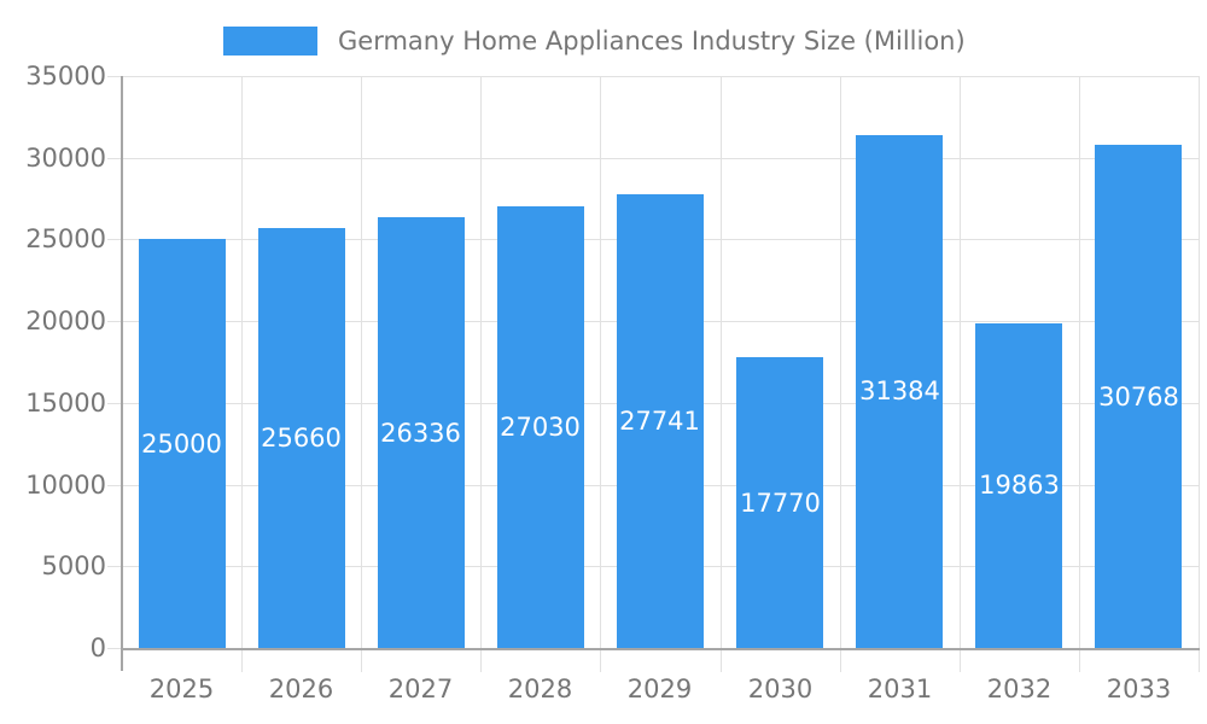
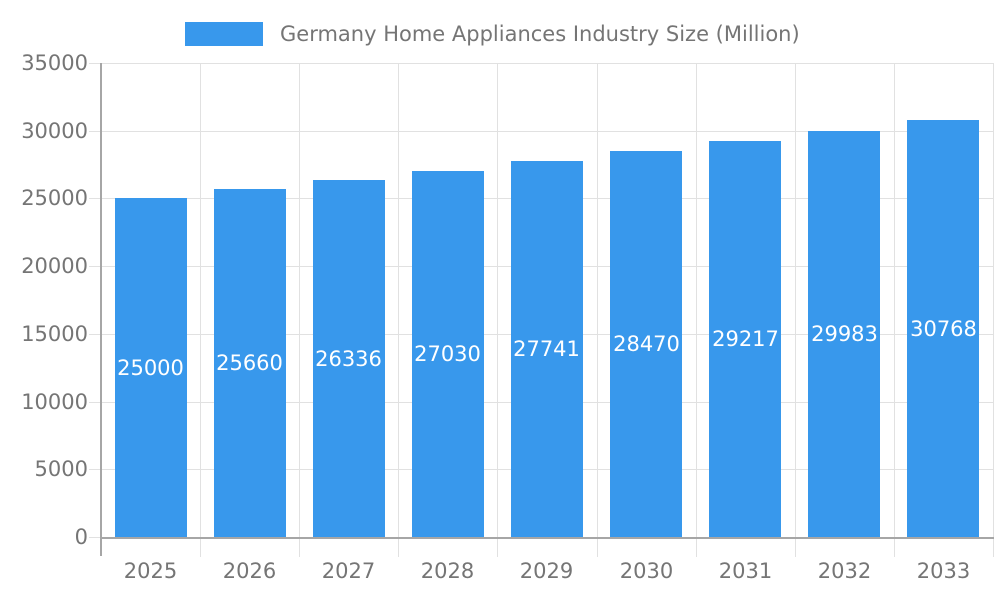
2030: 17770 -> 28470
2031: 31384 -> 29217
2032: 19863 -> 29983
